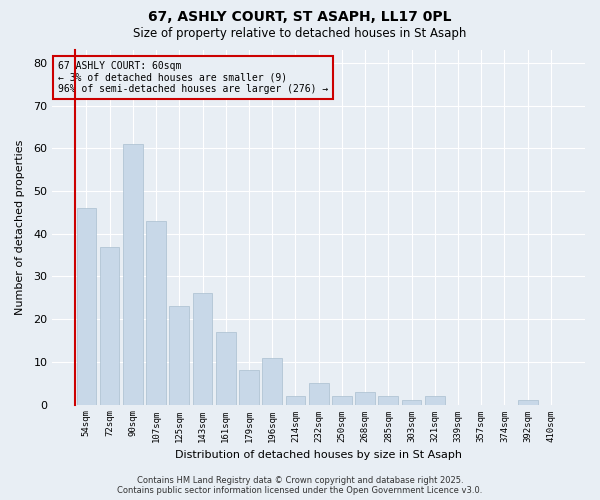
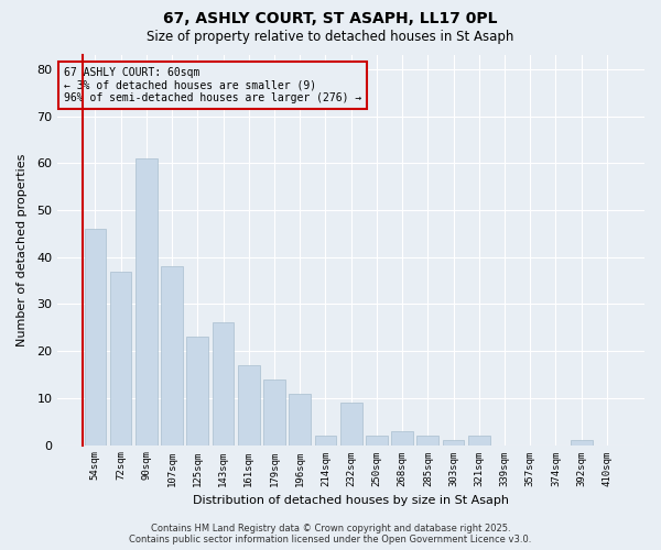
107sqm: 43 -> 38
179sqm: 8 -> 14
232sqm: 5 -> 9
